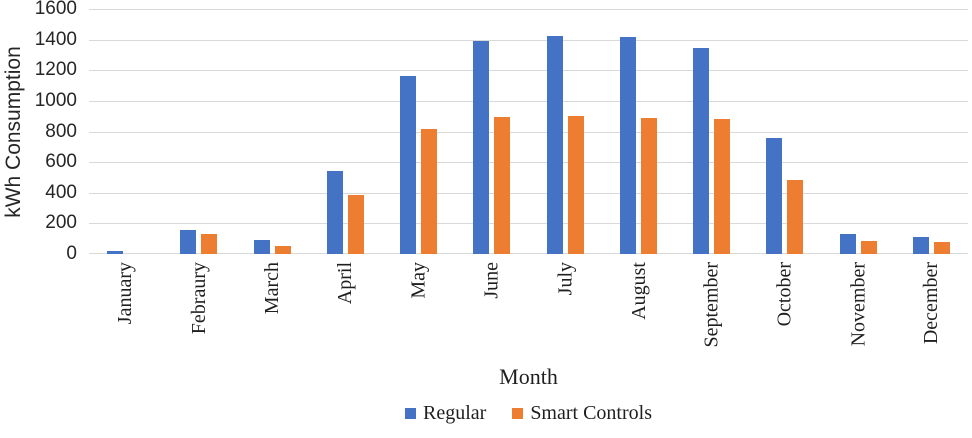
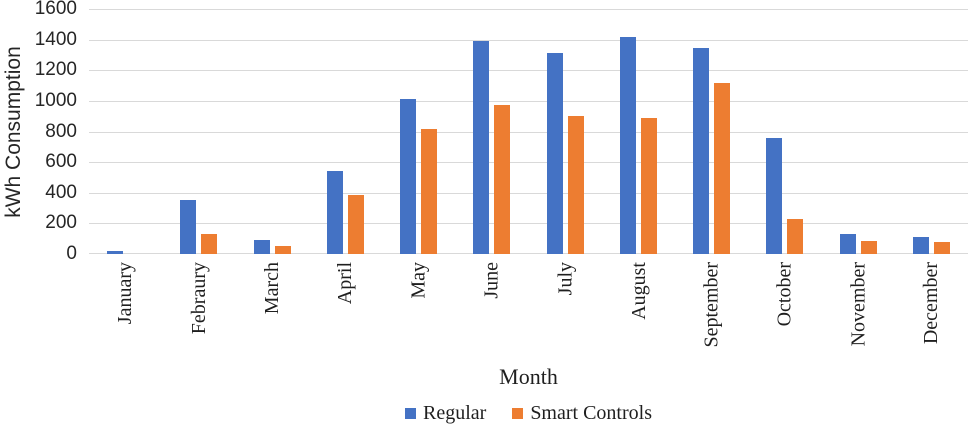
Regular/Febraury: 160 -> 350
Regular/May: 1160 -> 1010
Smart Controls/June: 900 -> 970
Regular/July: 1420 -> 1310
Smart Controls/September: 880 -> 1120
Smart Controls/October: 480 -> 230
